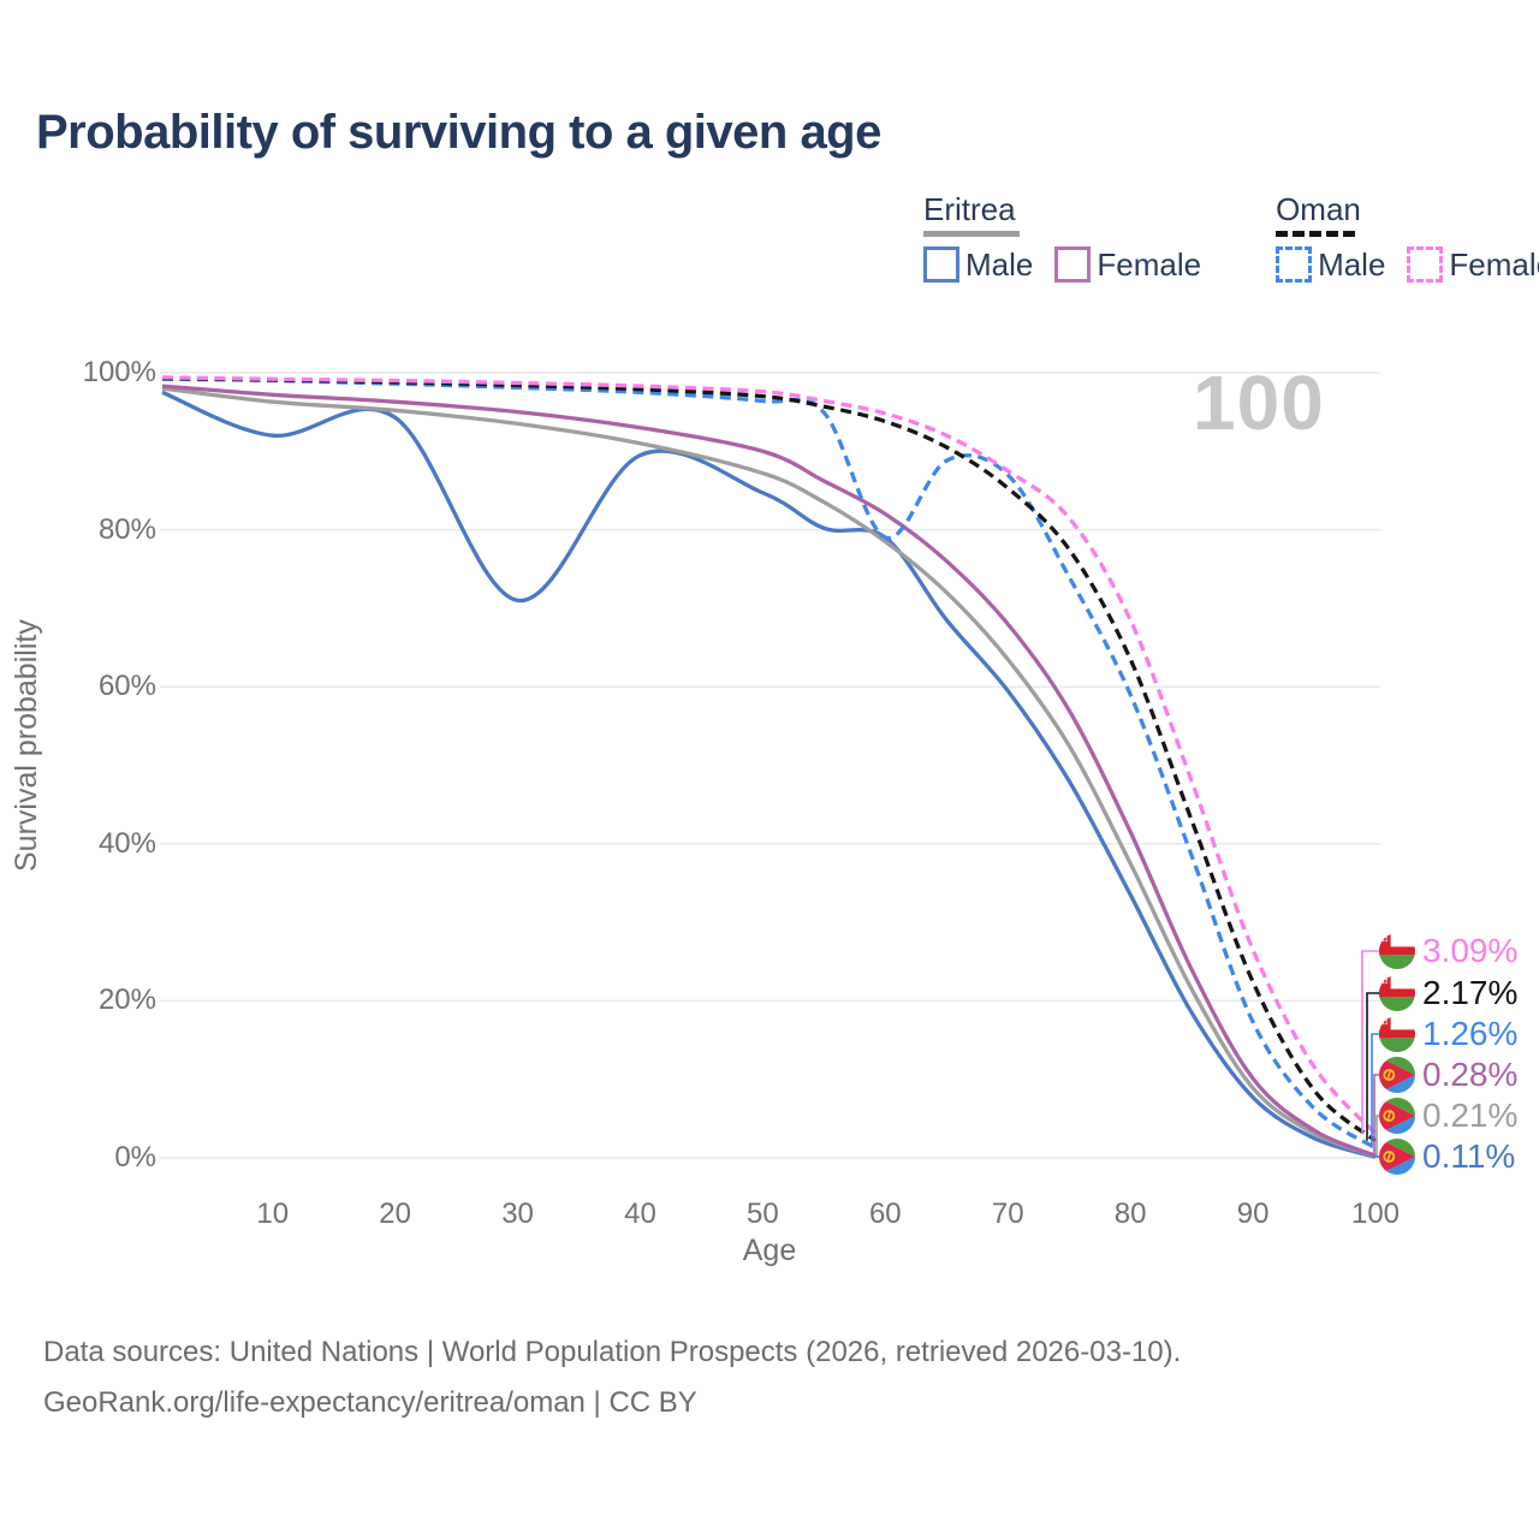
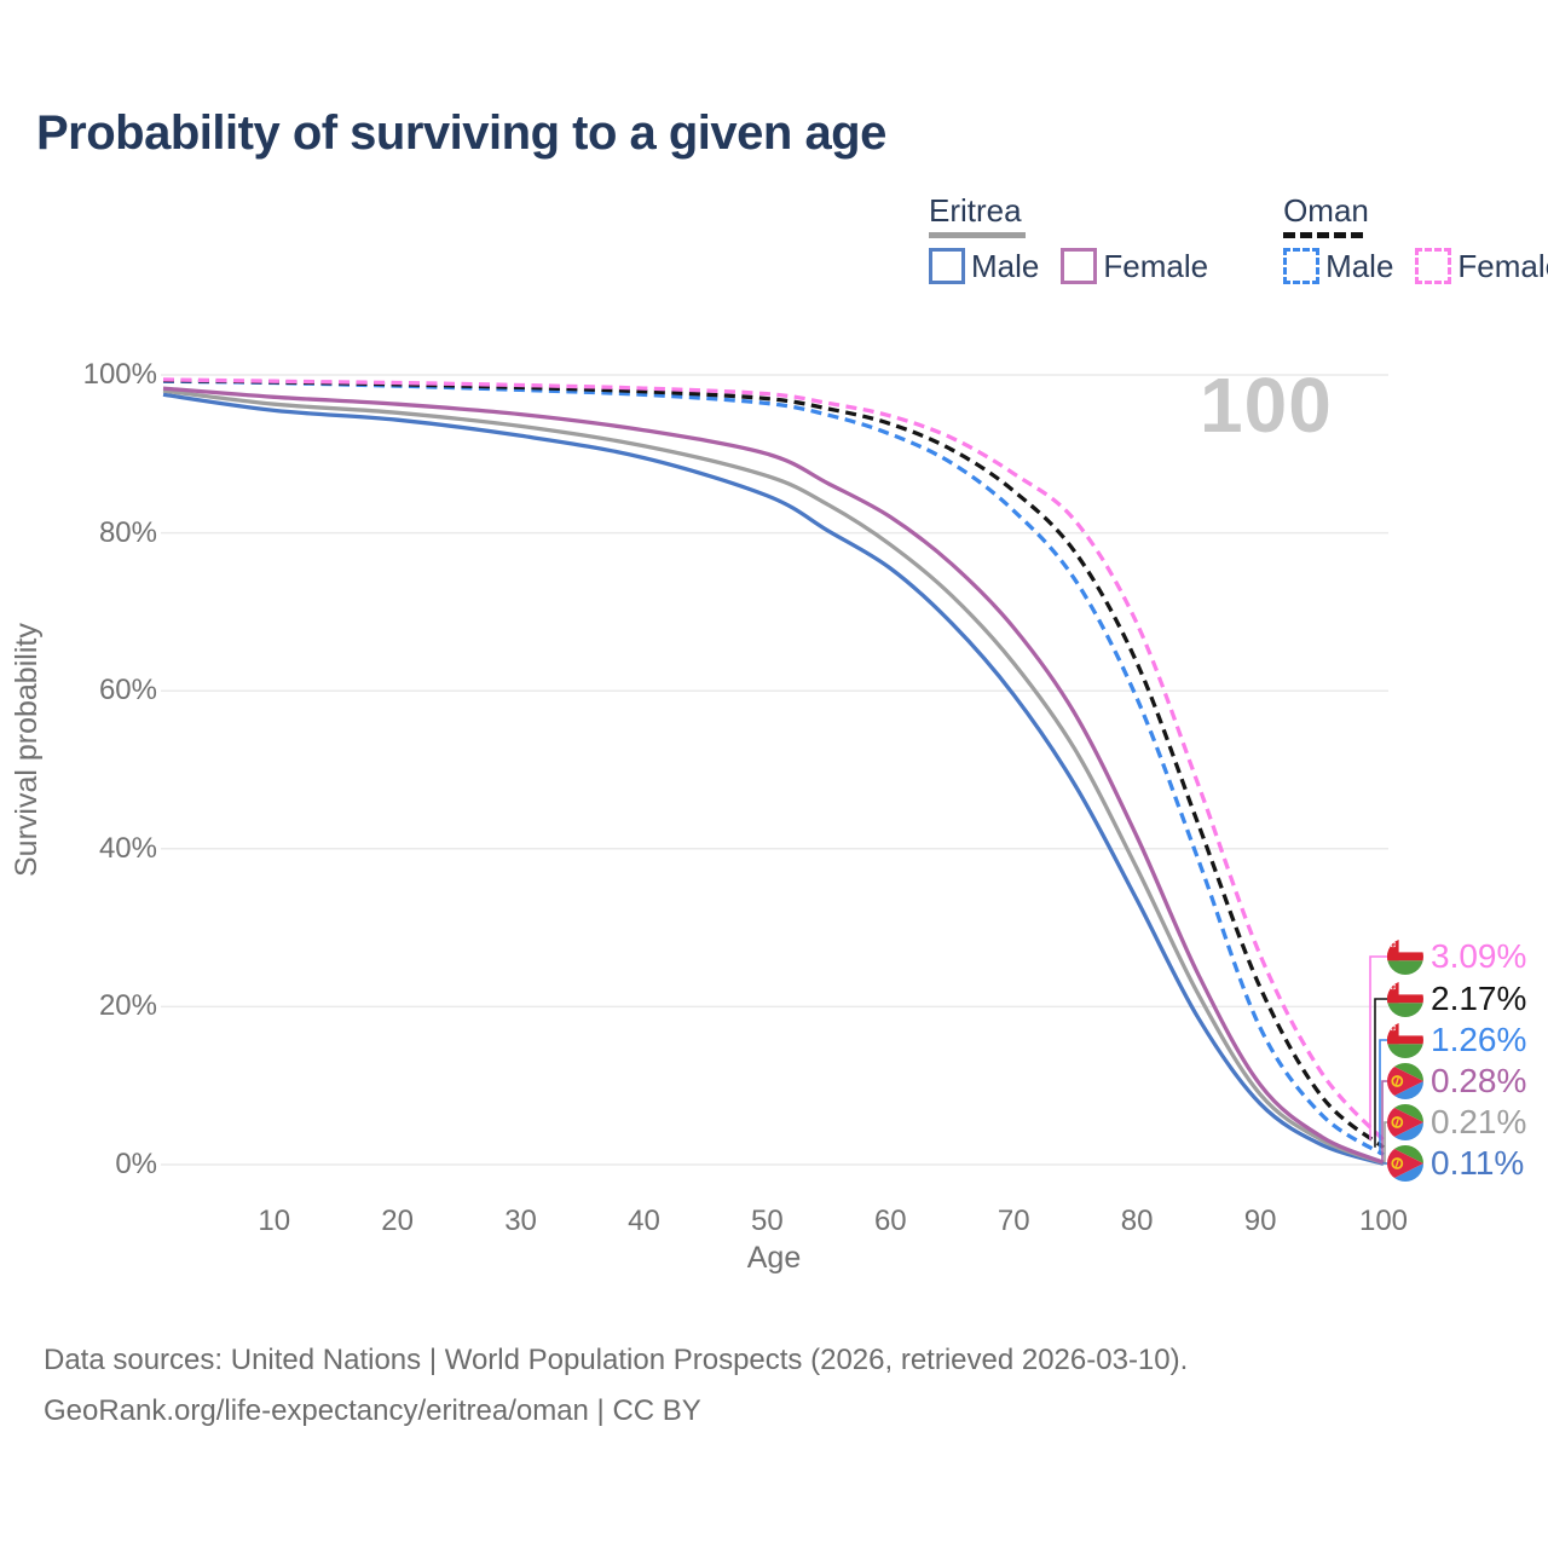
Eritrea Male/10: 92% -> 96%
Eritrea Male/30: 71% -> 92%
Eritrea Male/60: 79% -> 76%
Oman Male/60: 79% -> 92%
Oman Male/70: 87% -> 83%
